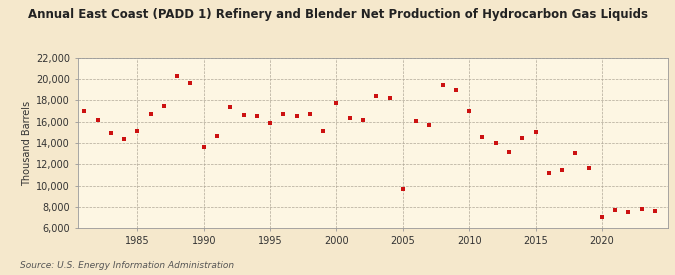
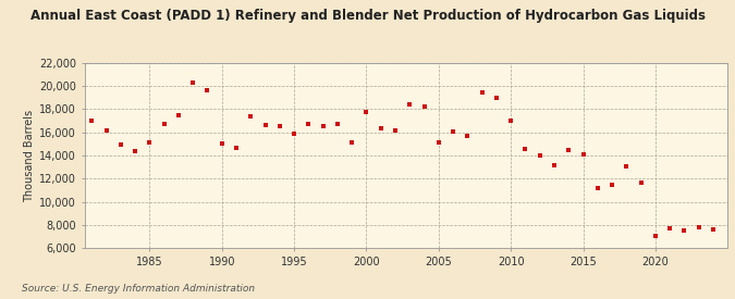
1990: 13,600 -> 15,000
2005: 9,700 -> 15,100
2015: 15,000 -> 14,100
